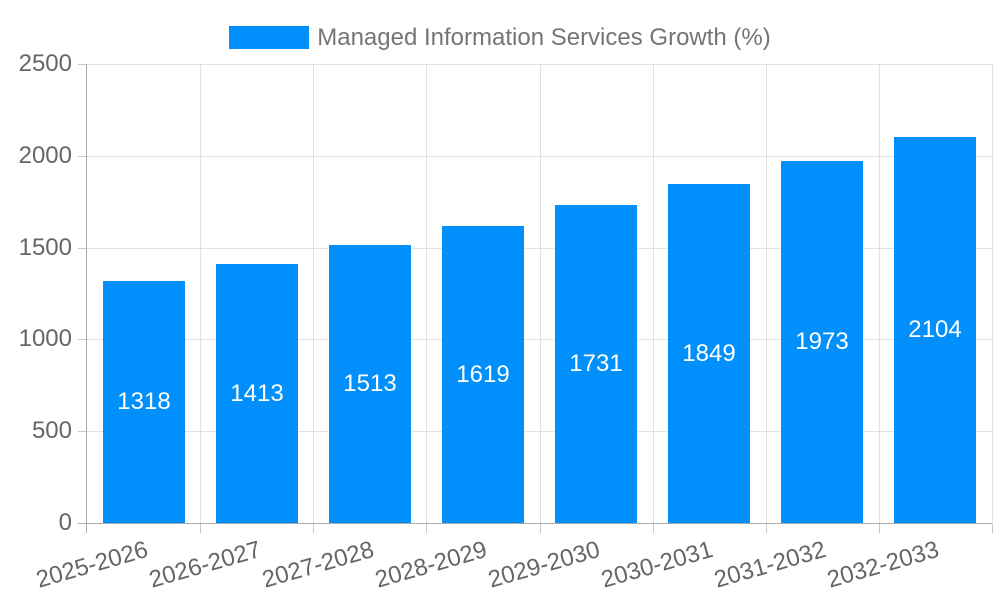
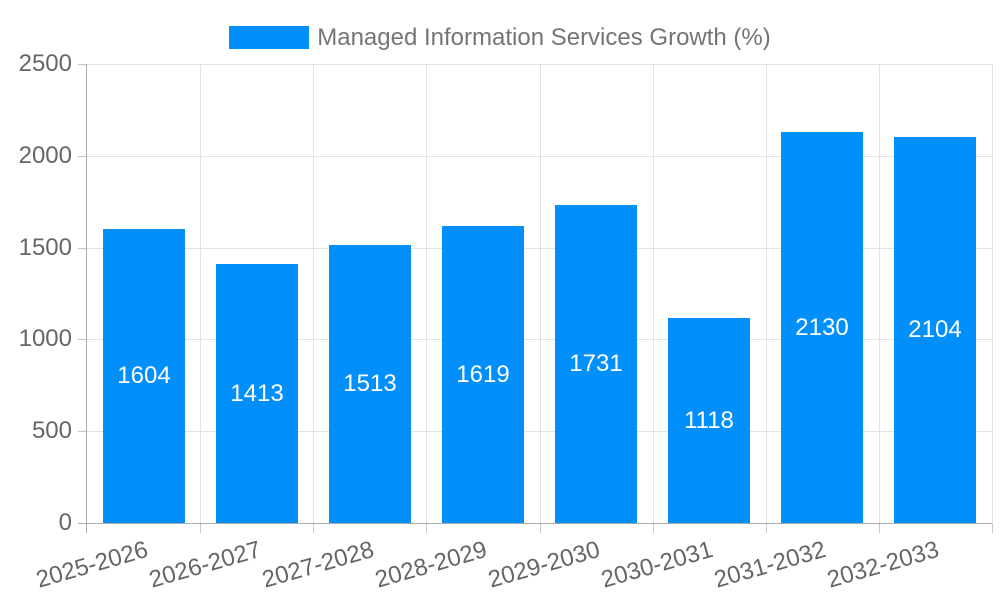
2025-2026: 1318 -> 1604
2030-2031: 1849 -> 1118
2031-2032: 1973 -> 2130
